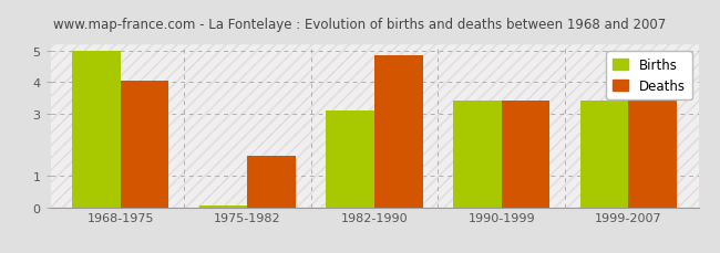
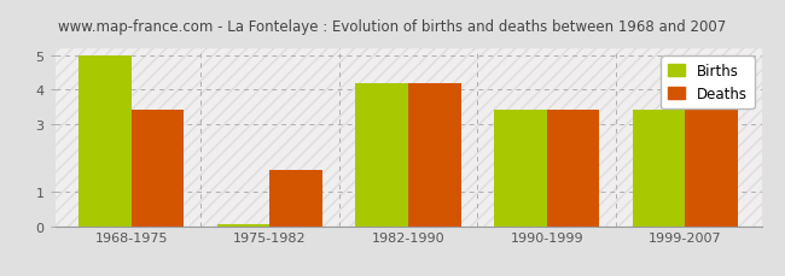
Deaths/1968-1975: 4.05 -> 3.40
Births/1982-1990: 3.10 -> 4.20
Deaths/1982-1990: 4.85 -> 4.20
